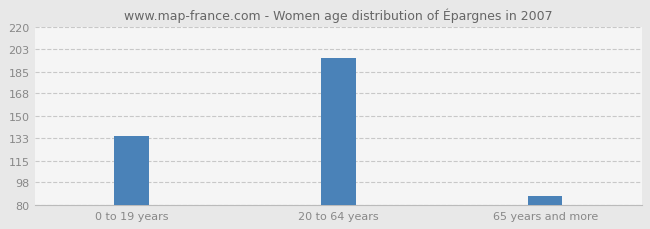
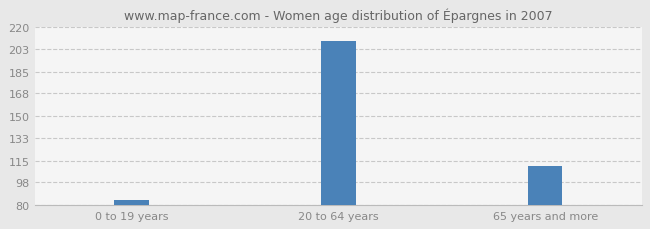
0 to 19 years: 134 -> 84
20 to 64 years: 196 -> 209
65 years and more: 87 -> 111
